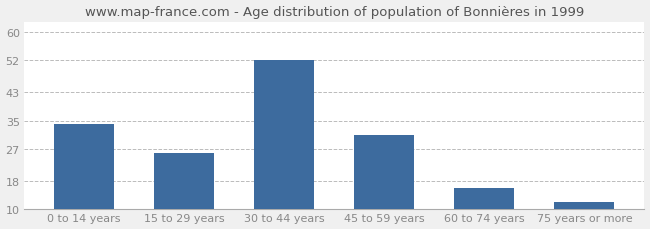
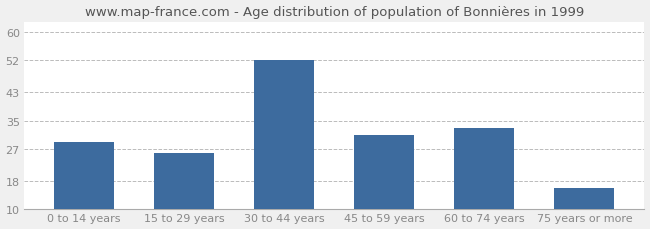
0 to 14 years: 34 -> 29
60 to 74 years: 16 -> 33
75 years or more: 12 -> 16
